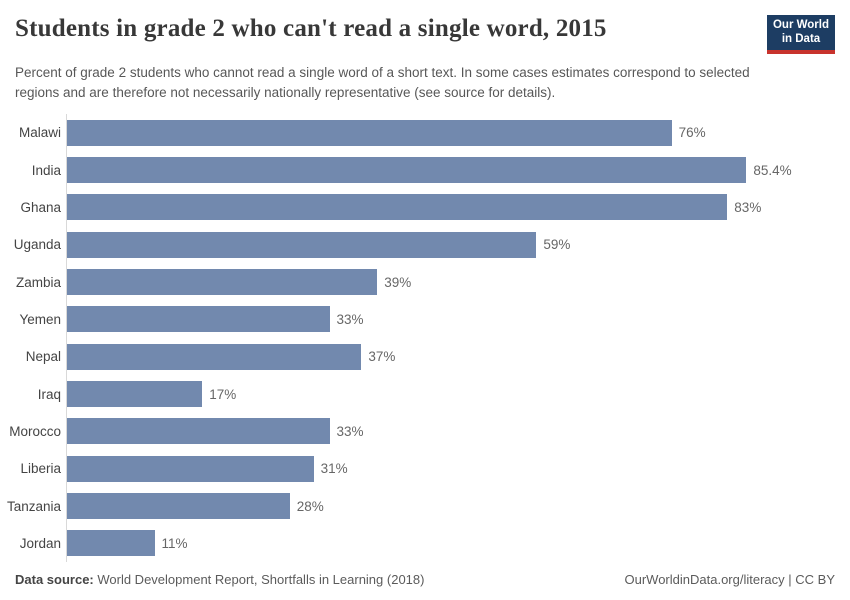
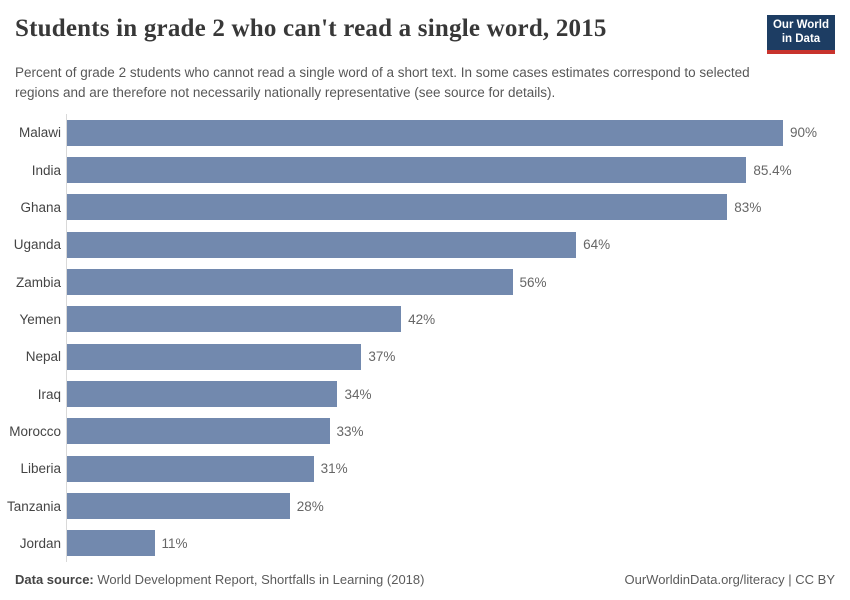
Malawi: 76% -> 90%
Uganda: 59% -> 64%
Zambia: 39% -> 56%
Yemen: 33% -> 42%
Iraq: 17% -> 34%
